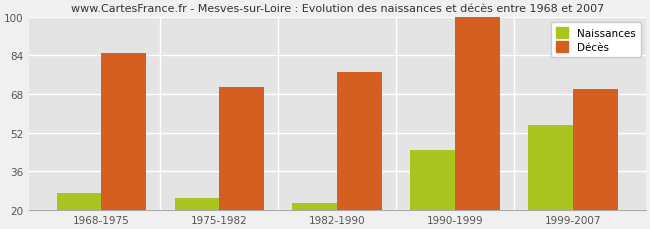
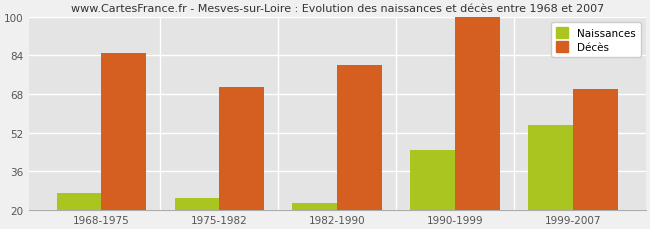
Décès/1982-1990: 77 -> 80
